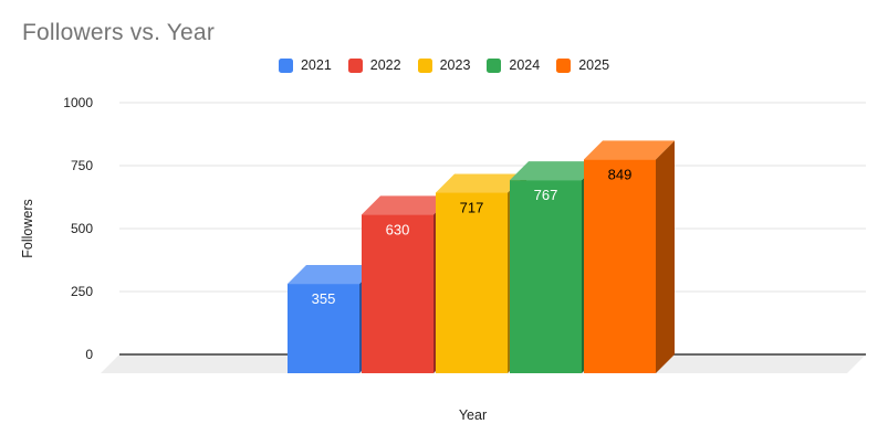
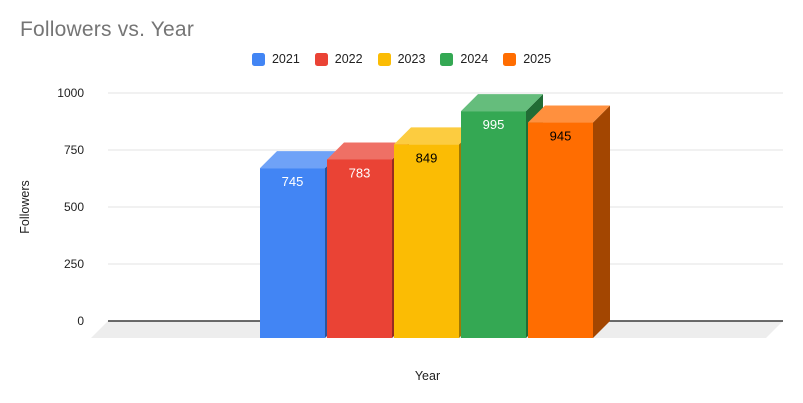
2021: 355 -> 745
2022: 630 -> 783
2023: 717 -> 849
2024: 767 -> 995
2025: 849 -> 945
